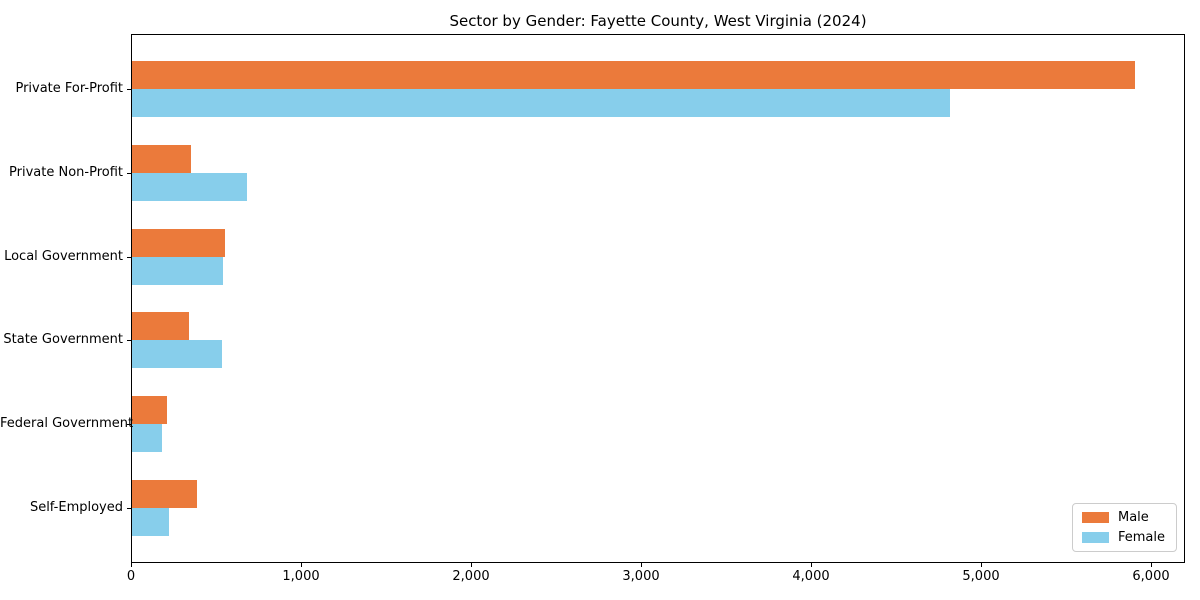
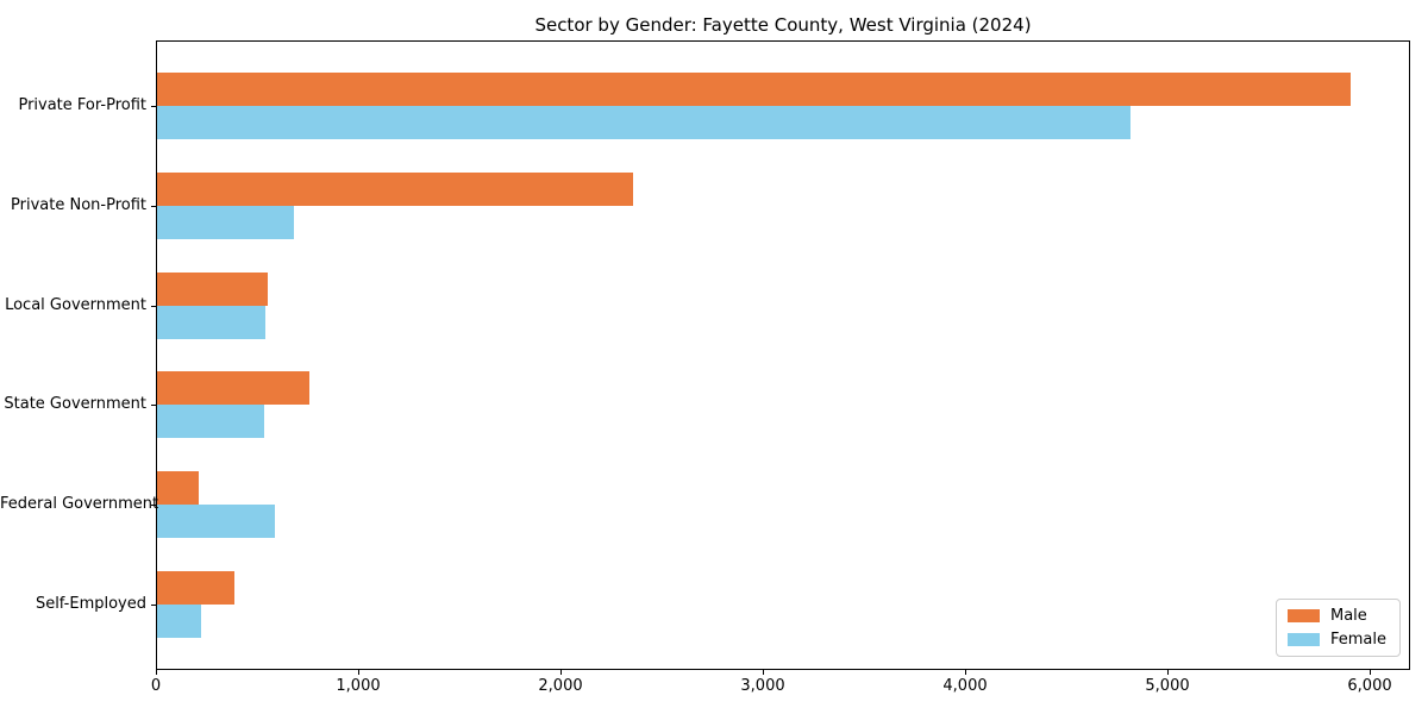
Male/Private Non-Profit: 340 -> 2350
Male/State Government: 340 -> 750
Female/Federal Government: 180 -> 580
